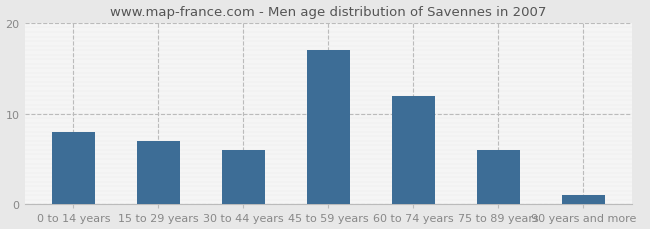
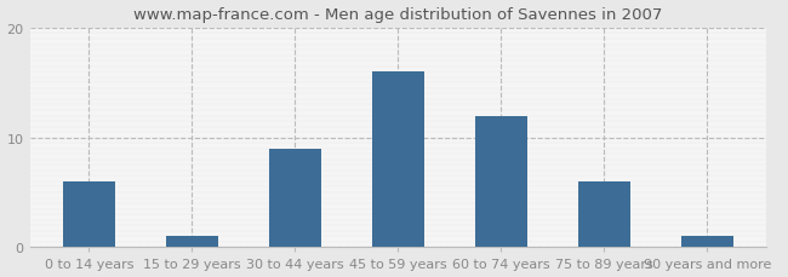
0 to 14 years: 8 -> 6
15 to 29 years: 7 -> 1
30 to 44 years: 6 -> 9
45 to 59 years: 17 -> 16
